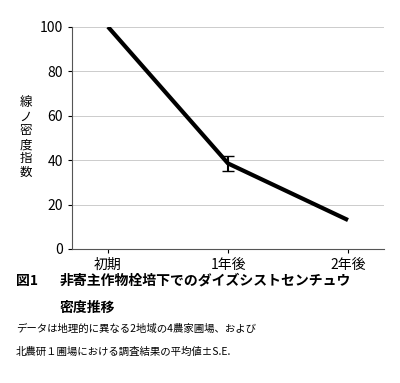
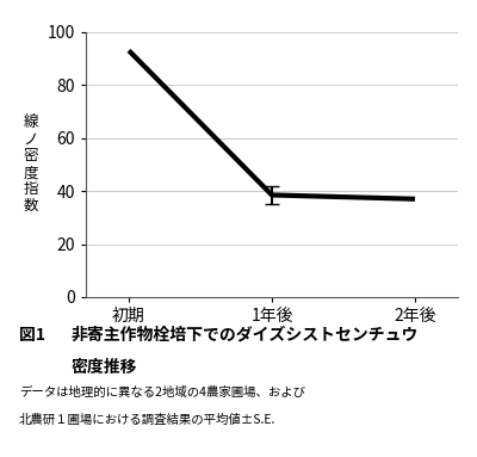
初期: 100.0 -> 93.0
2年後: 13.0 -> 37.0
